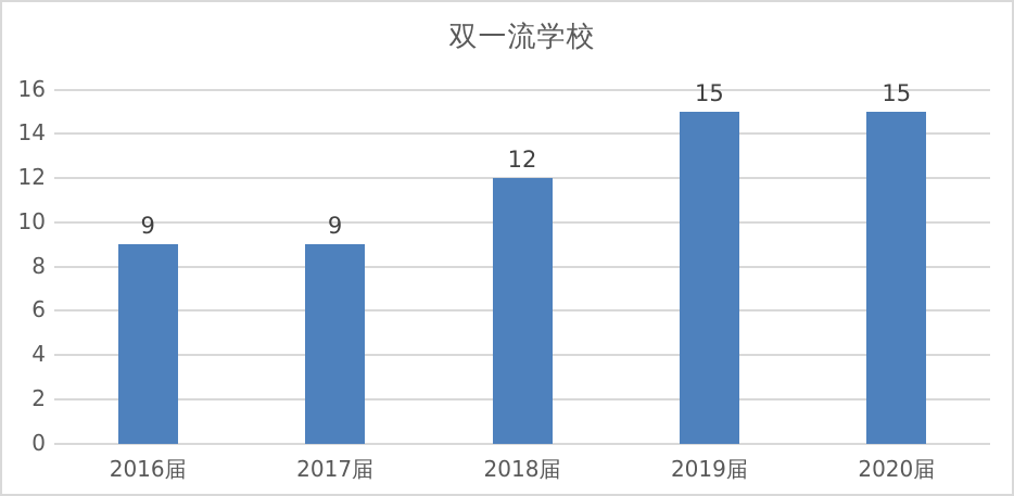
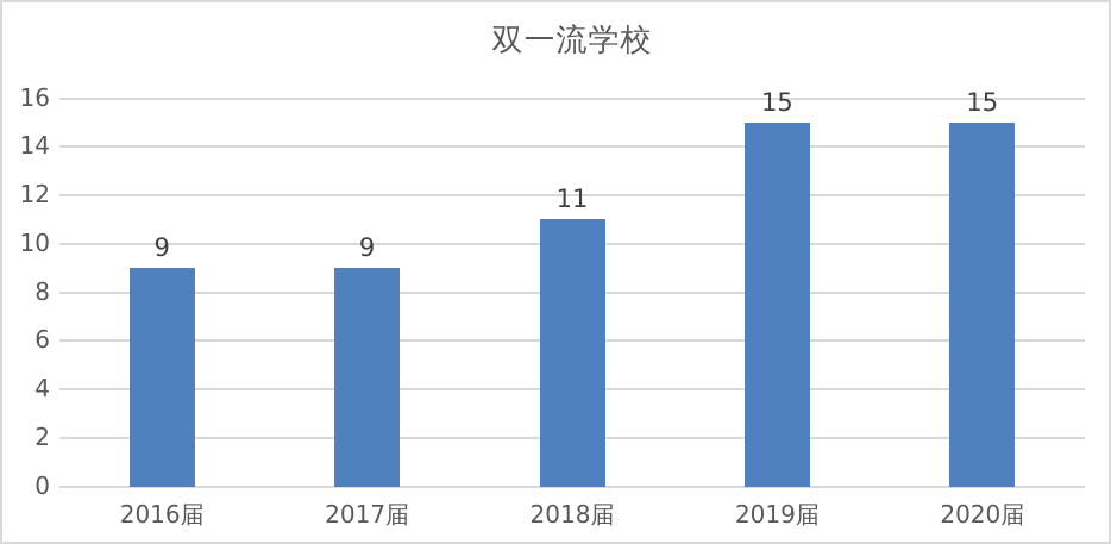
2018届: 12 -> 11
